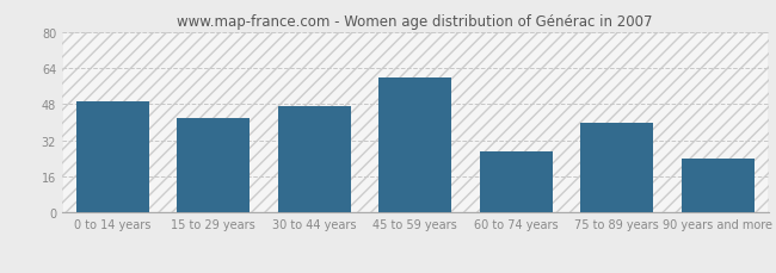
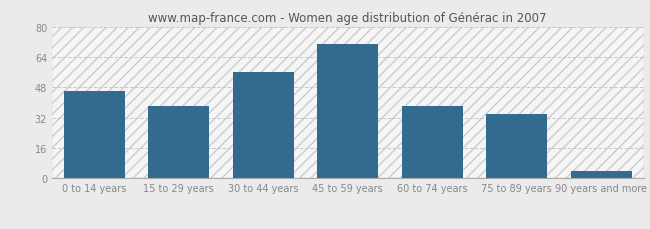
0 to 14 years: 49 -> 46
15 to 29 years: 42 -> 38
30 to 44 years: 47 -> 56
45 to 59 years: 60 -> 71
60 to 74 years: 27 -> 38
75 to 89 years: 40 -> 34
90 years and more: 24 -> 4
